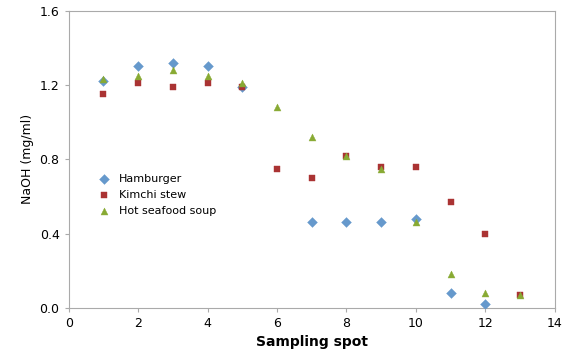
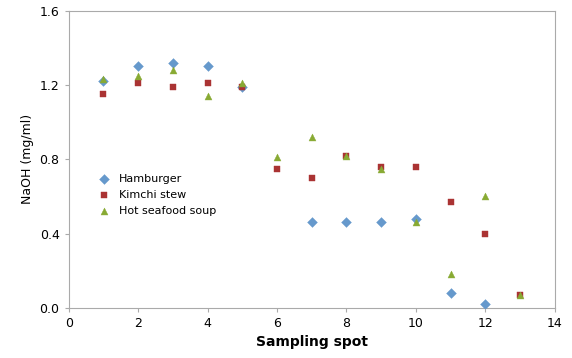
Hot seafood soup/4: 1.25 -> 1.14
Hot seafood soup/6: 1.08 -> 0.81
Hot seafood soup/12: 0.08 -> 0.60
